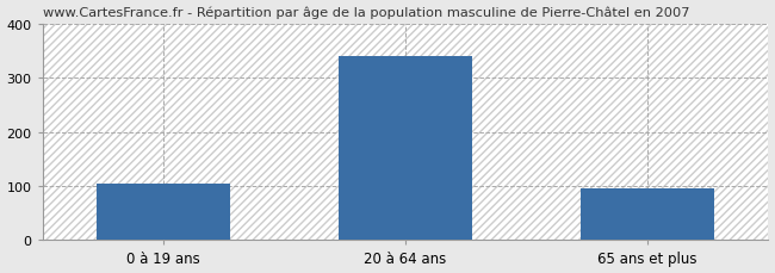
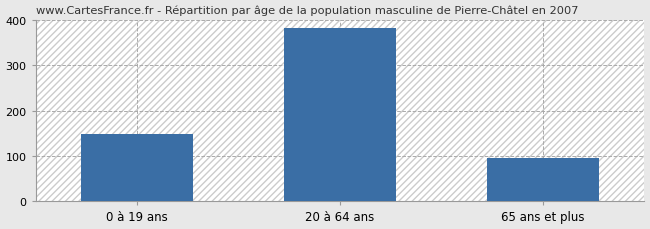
0 à 19 ans: 105 -> 148
20 à 64 ans: 340 -> 383
